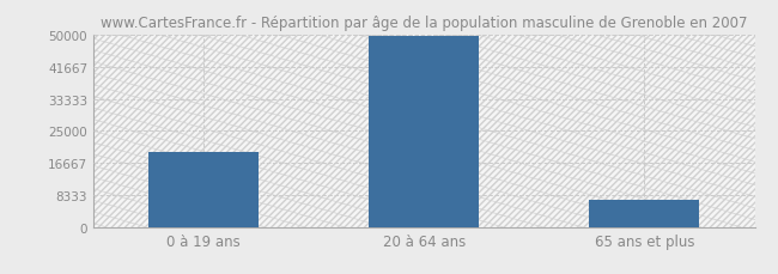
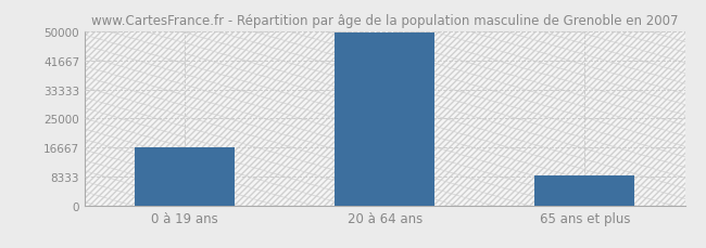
0 à 19 ans: 19500 -> 16700
65 ans et plus: 7000 -> 8700
